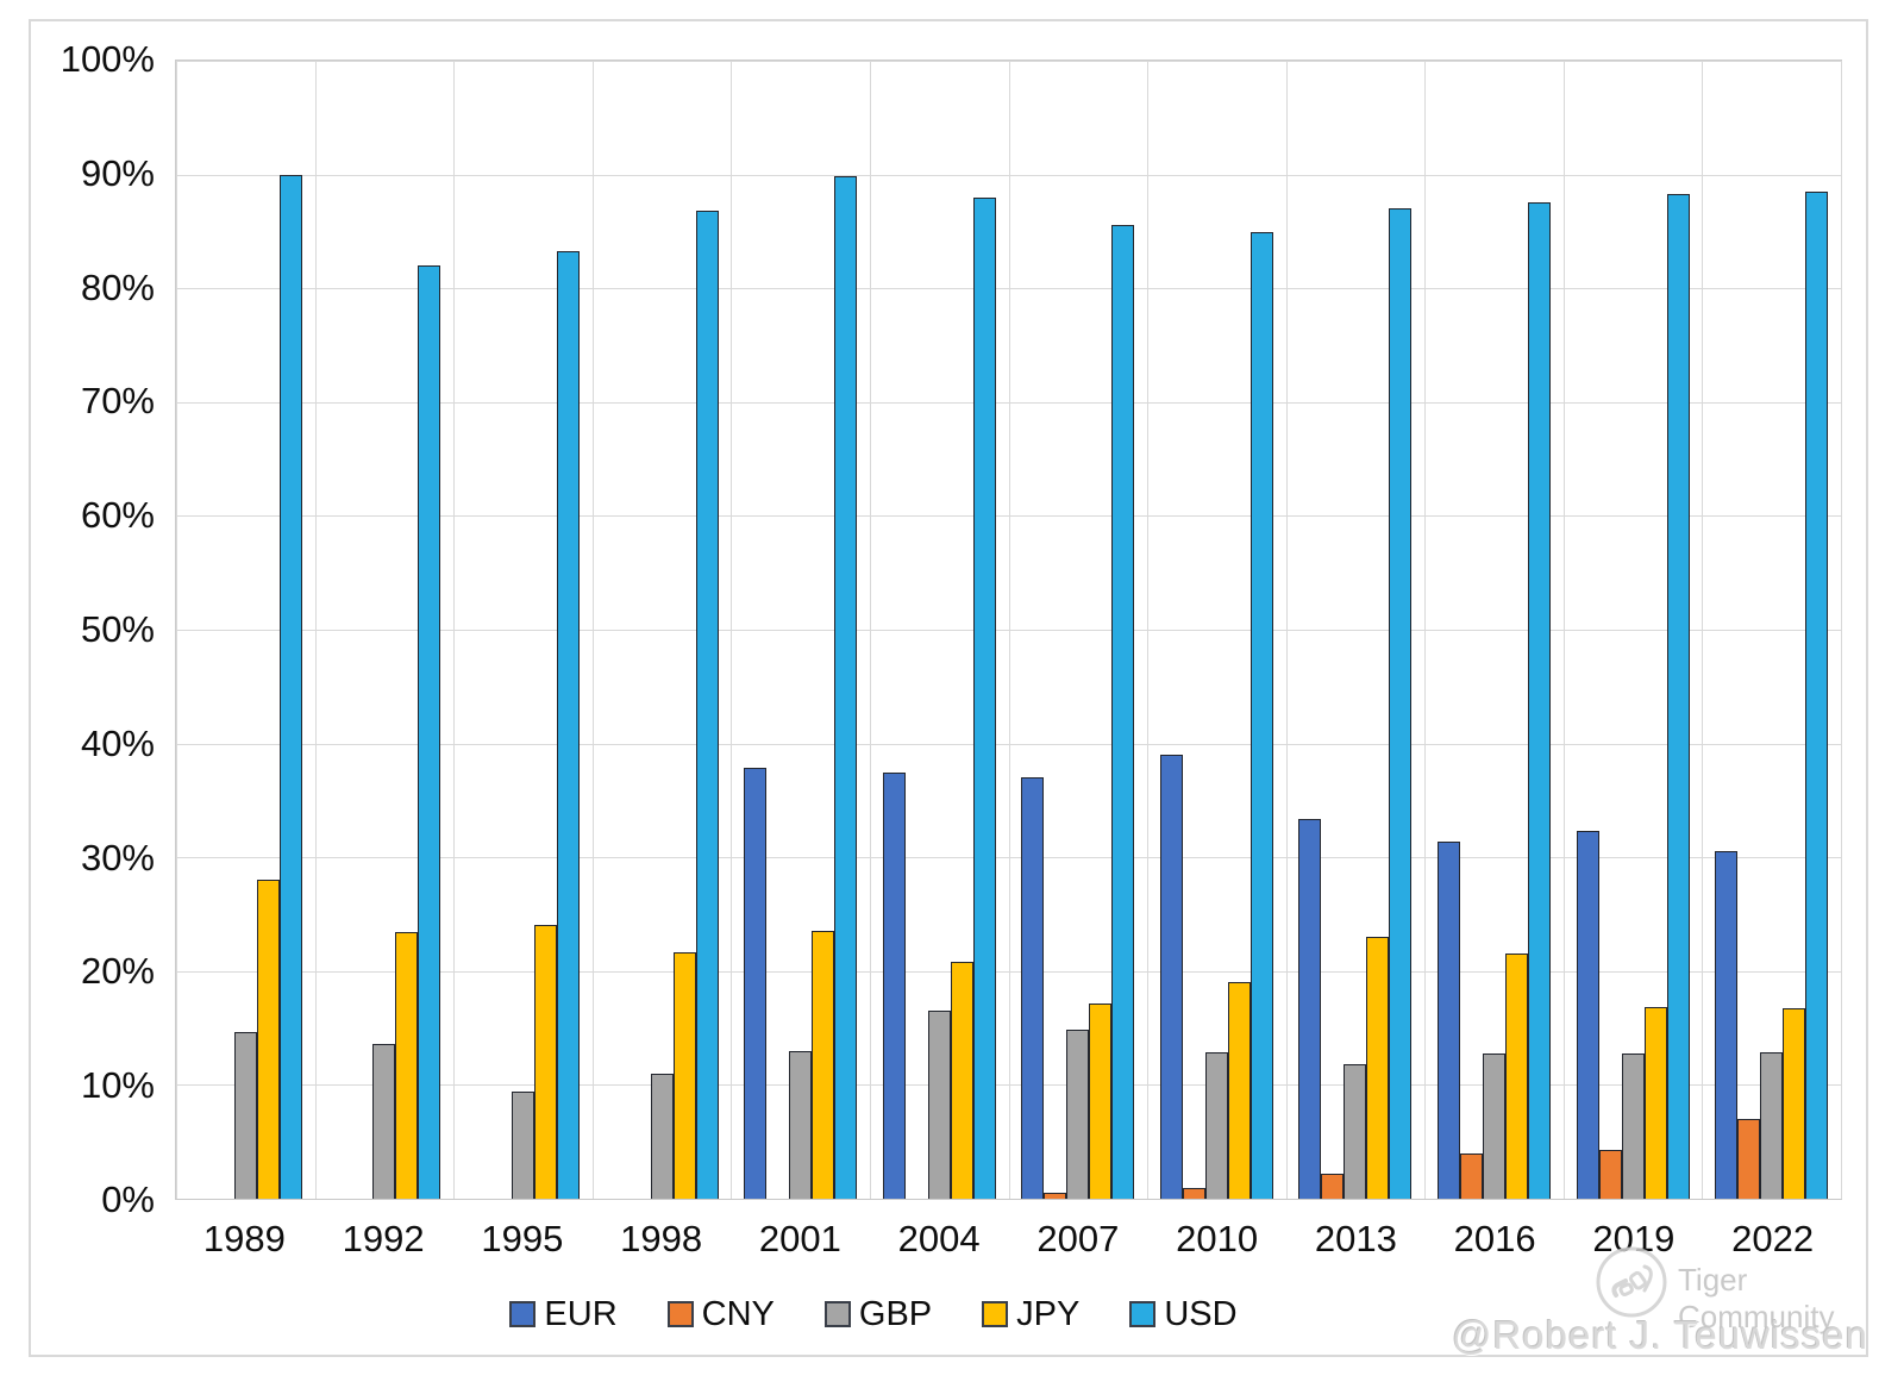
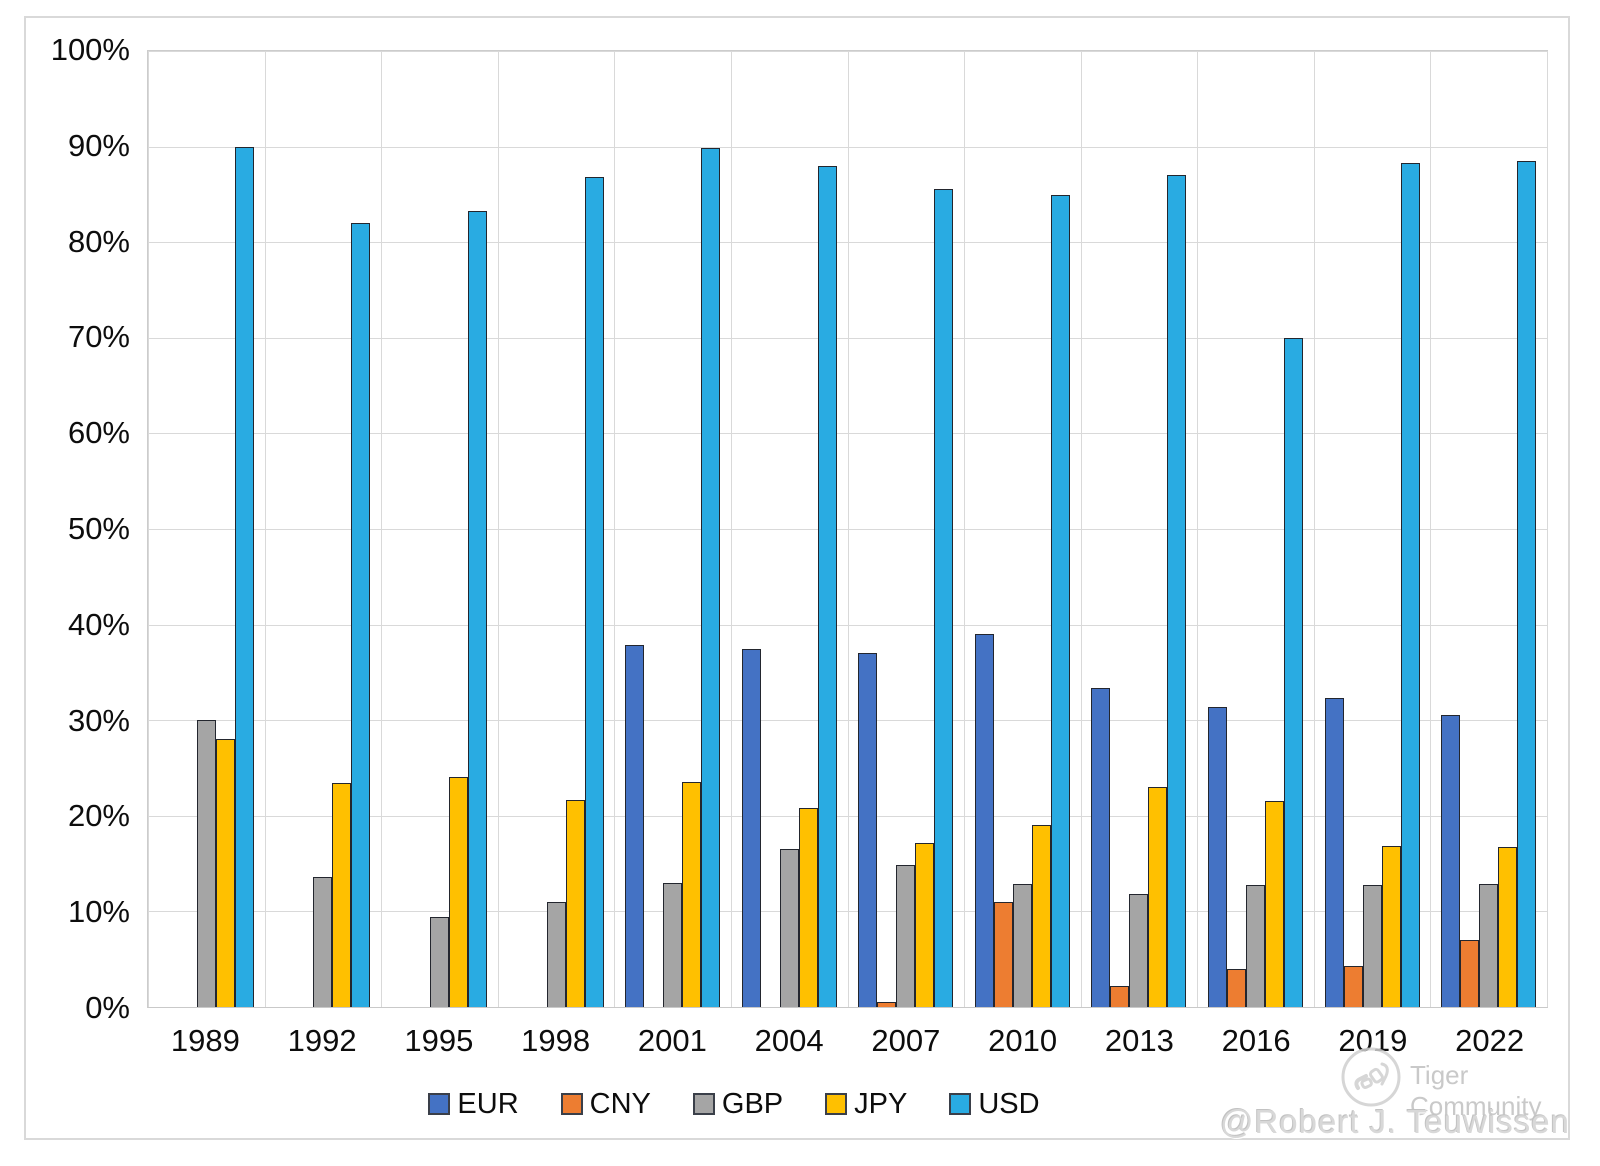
GBP/1989: 15% -> 30%
CNY/2010: 1% -> 11%
USD/2016: 88% -> 70%
